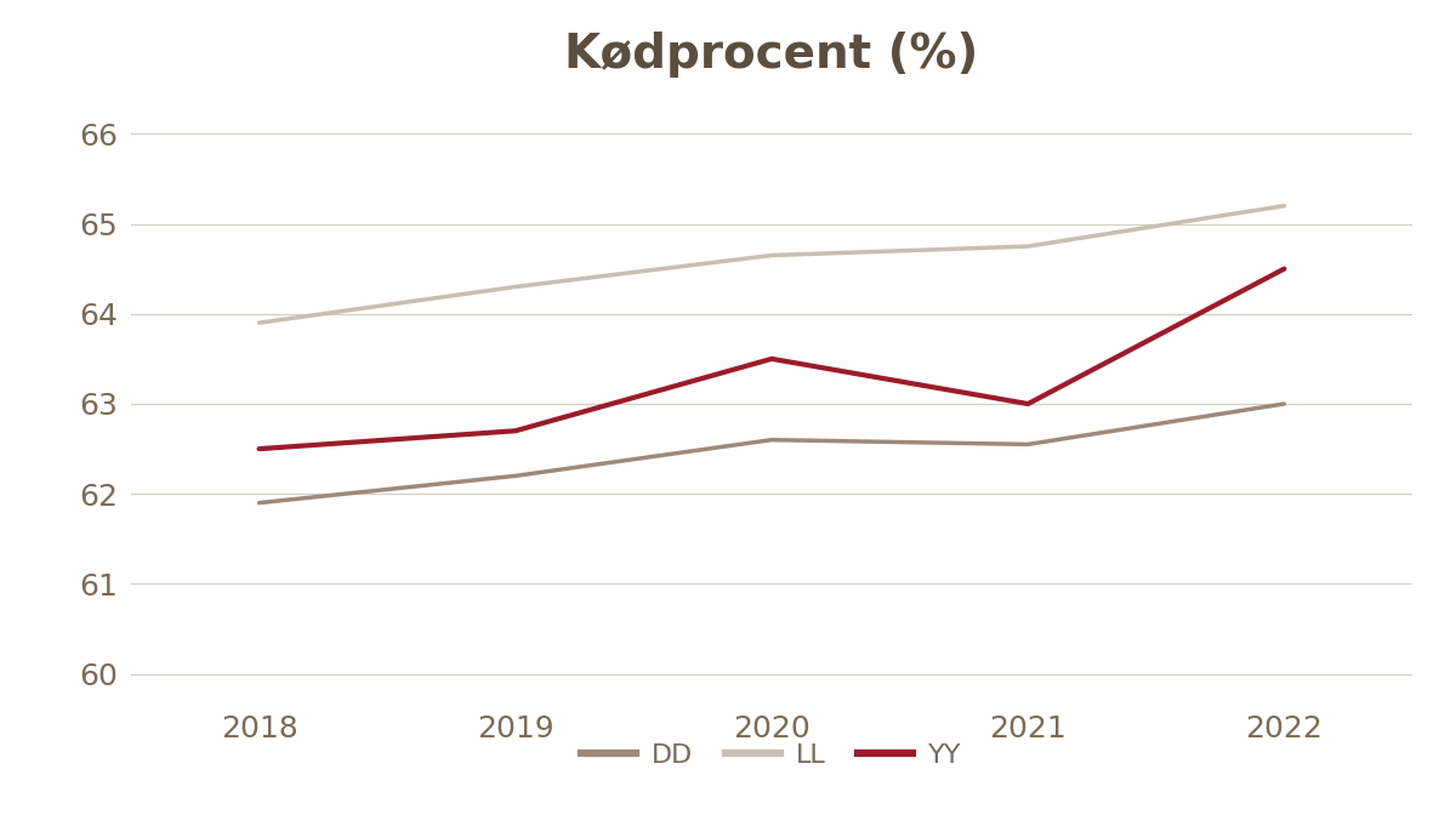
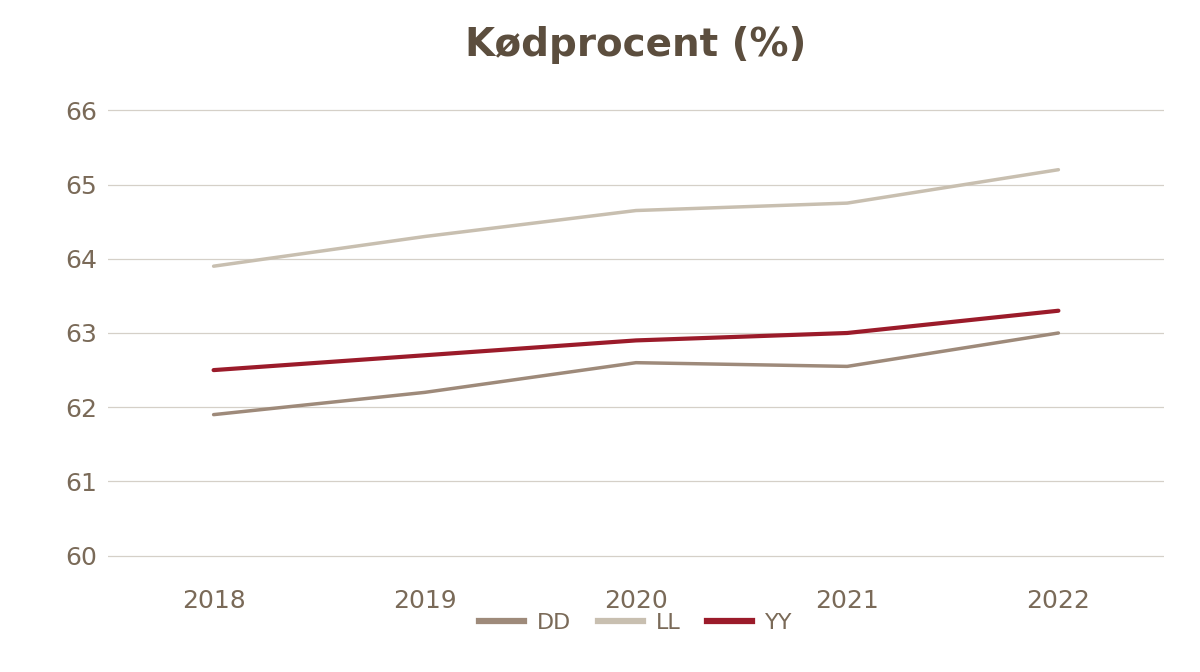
YY/2020: 63.5 -> 62.9
YY/2022: 64.5 -> 63.3
